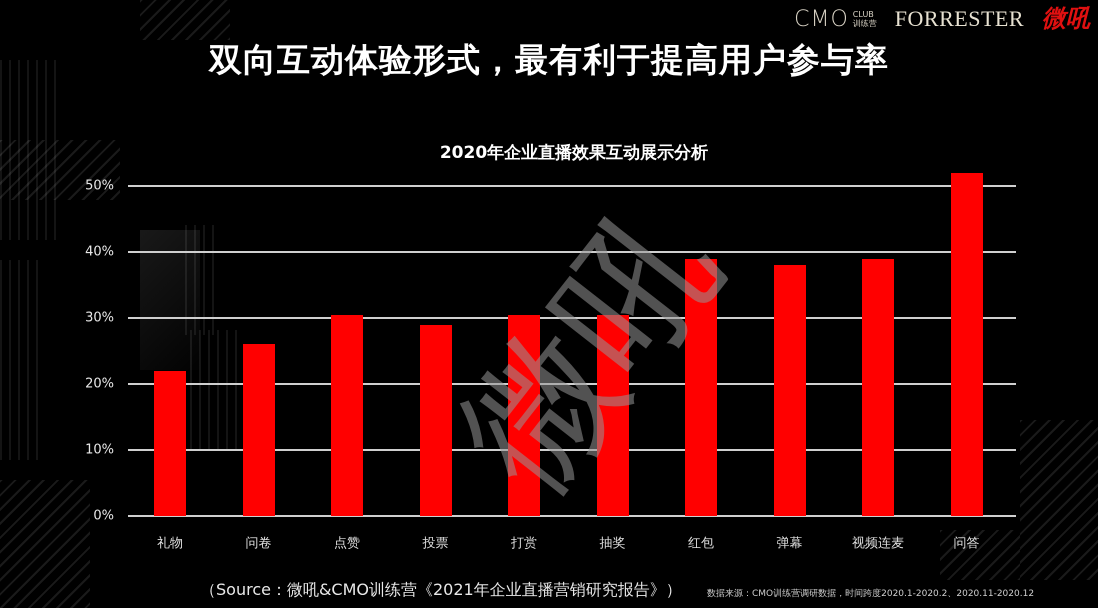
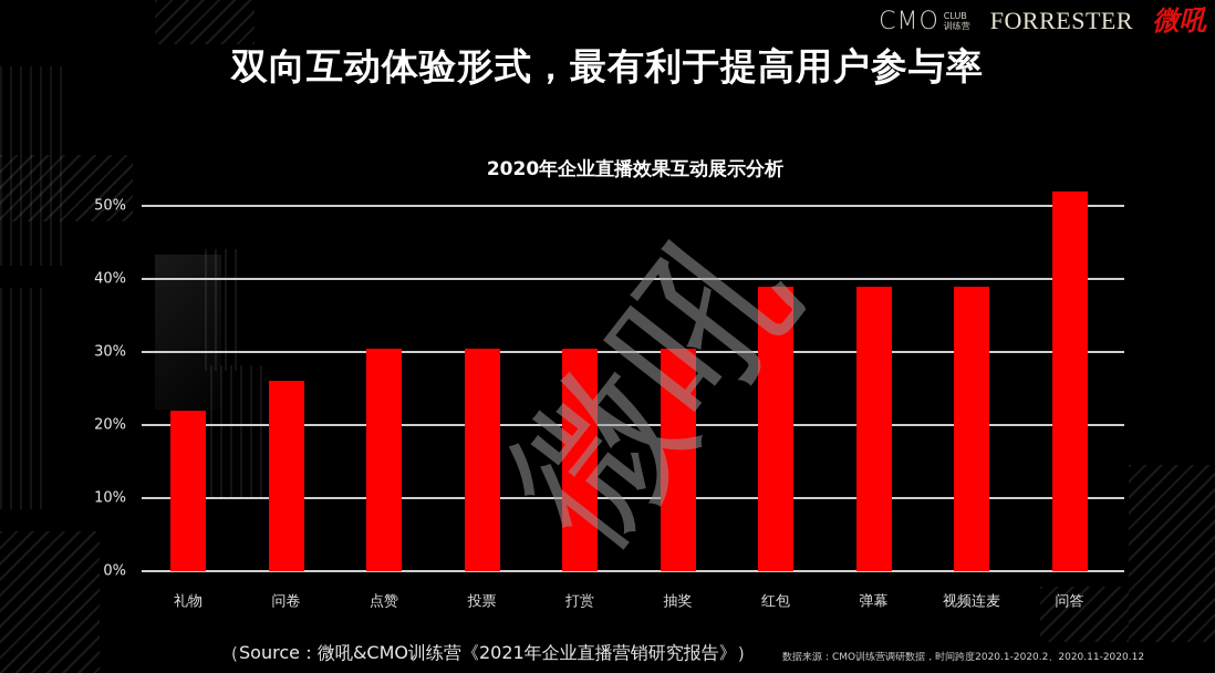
投票: 29% -> 30%
弹幕: 38% -> 39%
